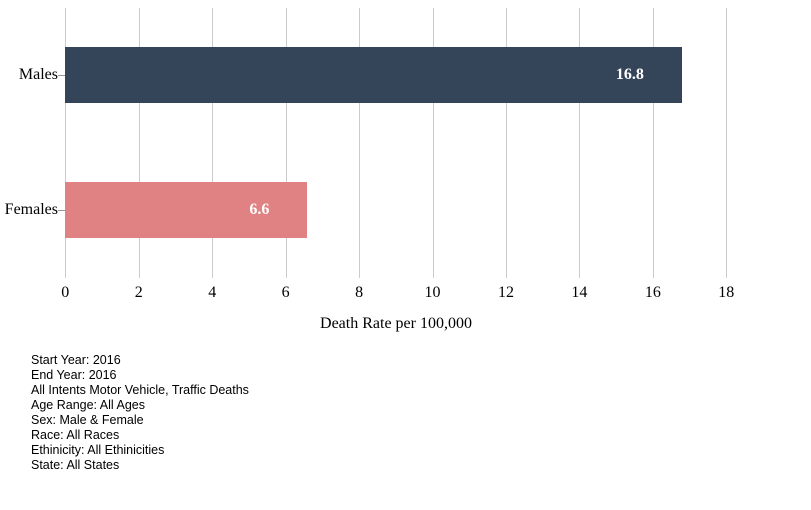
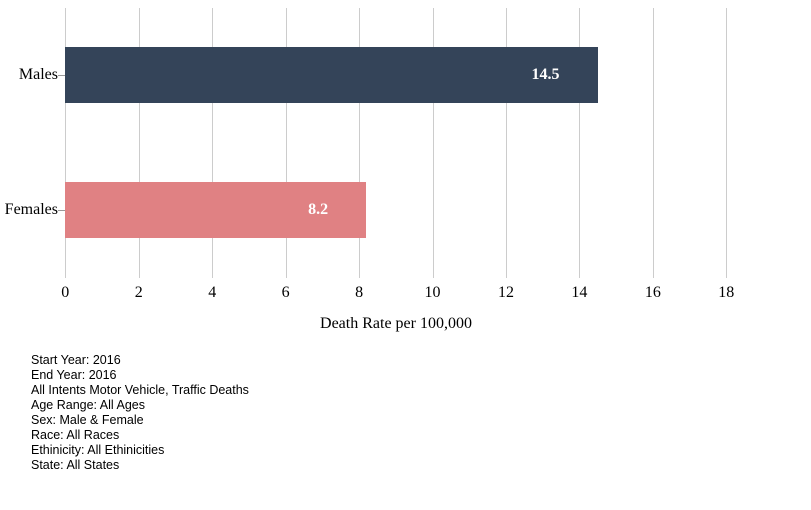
Males: 16.8 -> 14.5
Females: 6.6 -> 8.2
